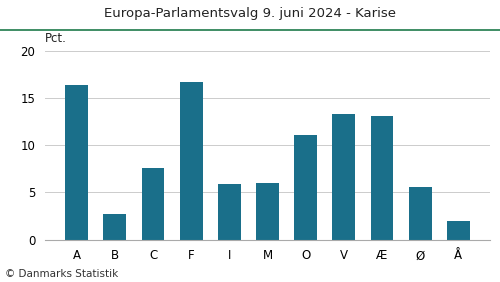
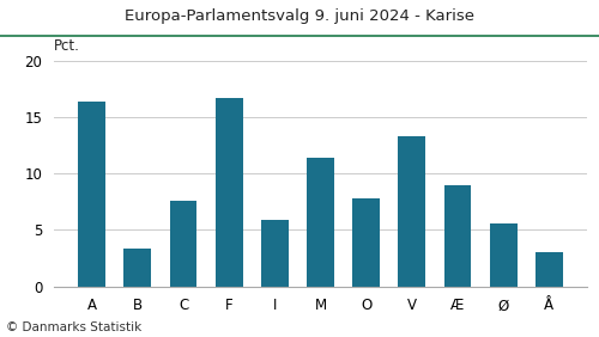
B: 2.7 -> 3.4
M: 6.0 -> 11.4
O: 11.1 -> 7.8
Æ: 13.1 -> 9.0
Å: 2.0 -> 3.0
